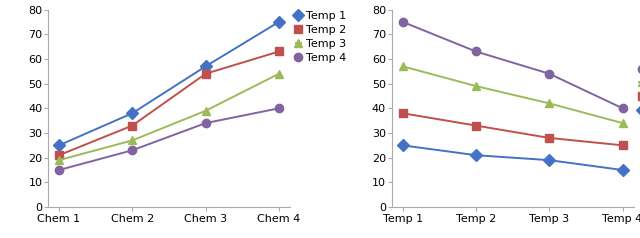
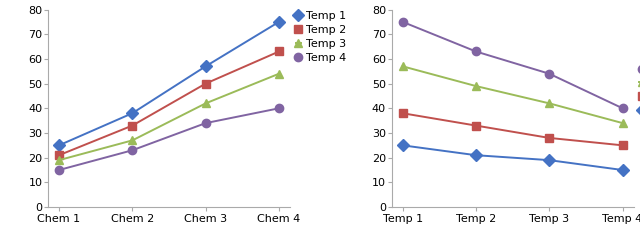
Temp 2/Chem 3: 54 -> 50
Temp 3/Chem 3: 39 -> 42
